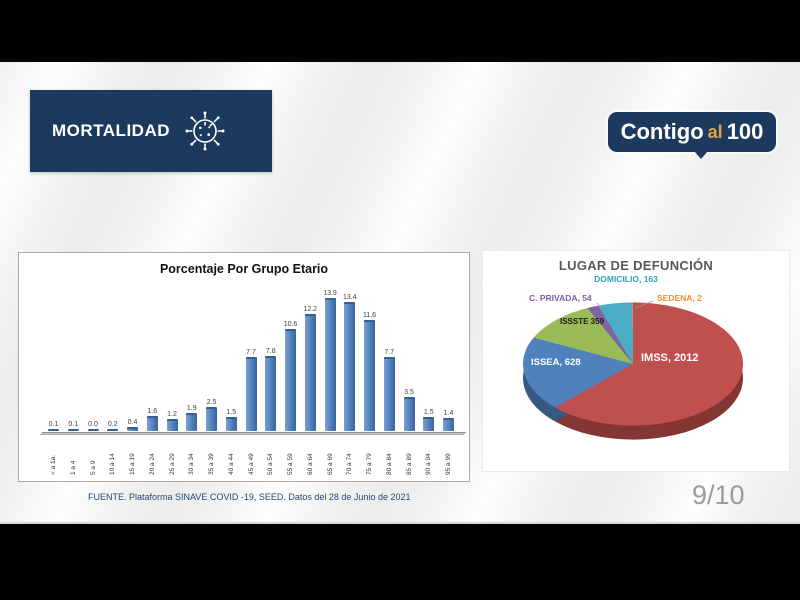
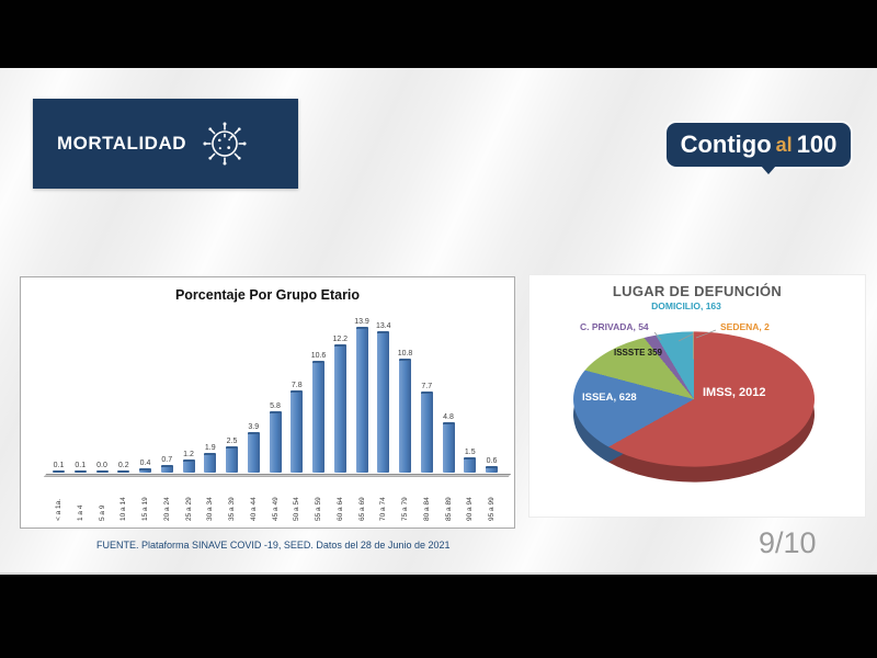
Porcentaje Por Grupo Etario/20 a 24: 1.6 -> 0.7
Porcentaje Por Grupo Etario/40 a 44: 1.5 -> 3.9
Porcentaje Por Grupo Etario/45 a 49: 7.7 -> 5.8
Porcentaje Por Grupo Etario/75 a 79: 11.6 -> 10.8
Porcentaje Por Grupo Etario/85 a 89: 3.5 -> 4.8
Porcentaje Por Grupo Etario/95 a 99: 1.4 -> 0.6
